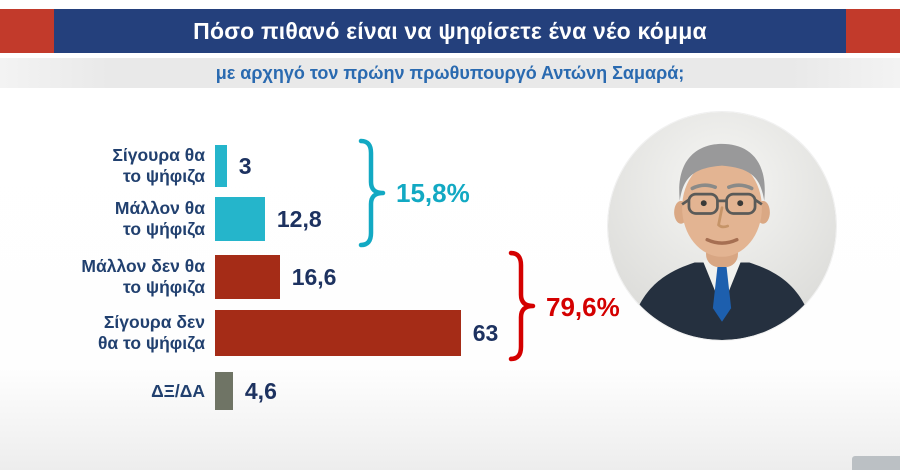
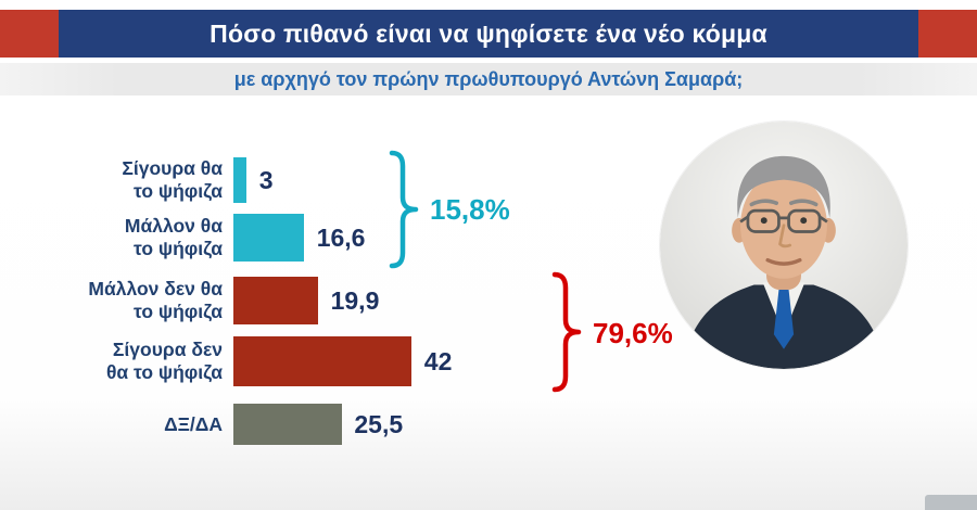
Μάλλον θα το ψήφιζα: 12,8 -> 16,6
Μάλλον δεν θα το ψήφιζα: 16,6 -> 19,9
Σίγουρα δεν θα το ψήφιζα: 63 -> 42
ΔΞ/ΔΑ: 4,6 -> 25,5
